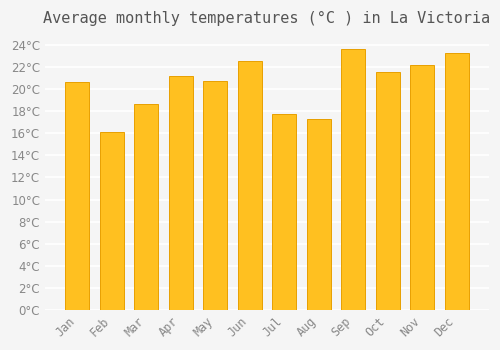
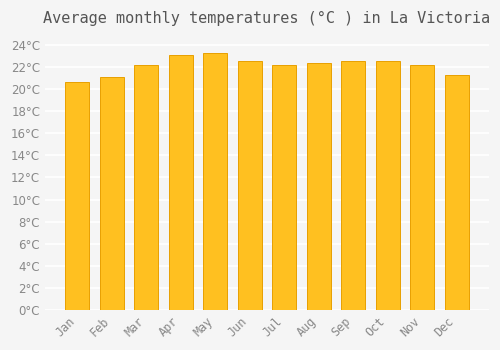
Feb: 16.1°C -> 21.1°C
Mar: 18.7°C -> 22.2°C
Apr: 21.2°C -> 23.1°C
May: 20.8°C -> 23.3°C
Jul: 17.8°C -> 22.2°C
Aug: 17.3°C -> 22.4°C
Sep: 23.7°C -> 22.6°C
Oct: 21.6°C -> 22.6°C
Dec: 23.3°C -> 21.3°C
